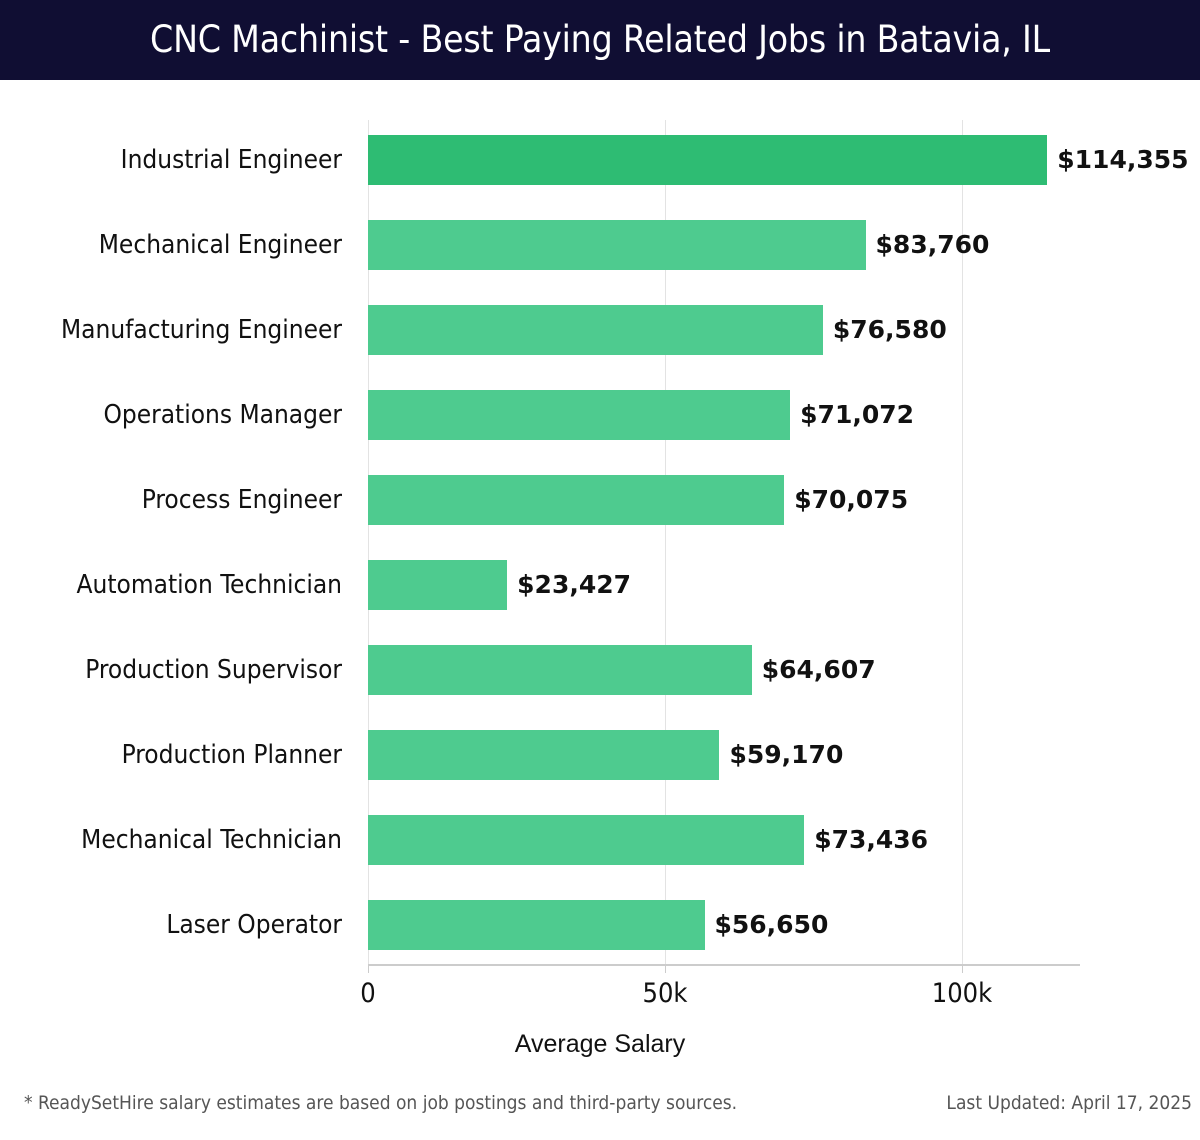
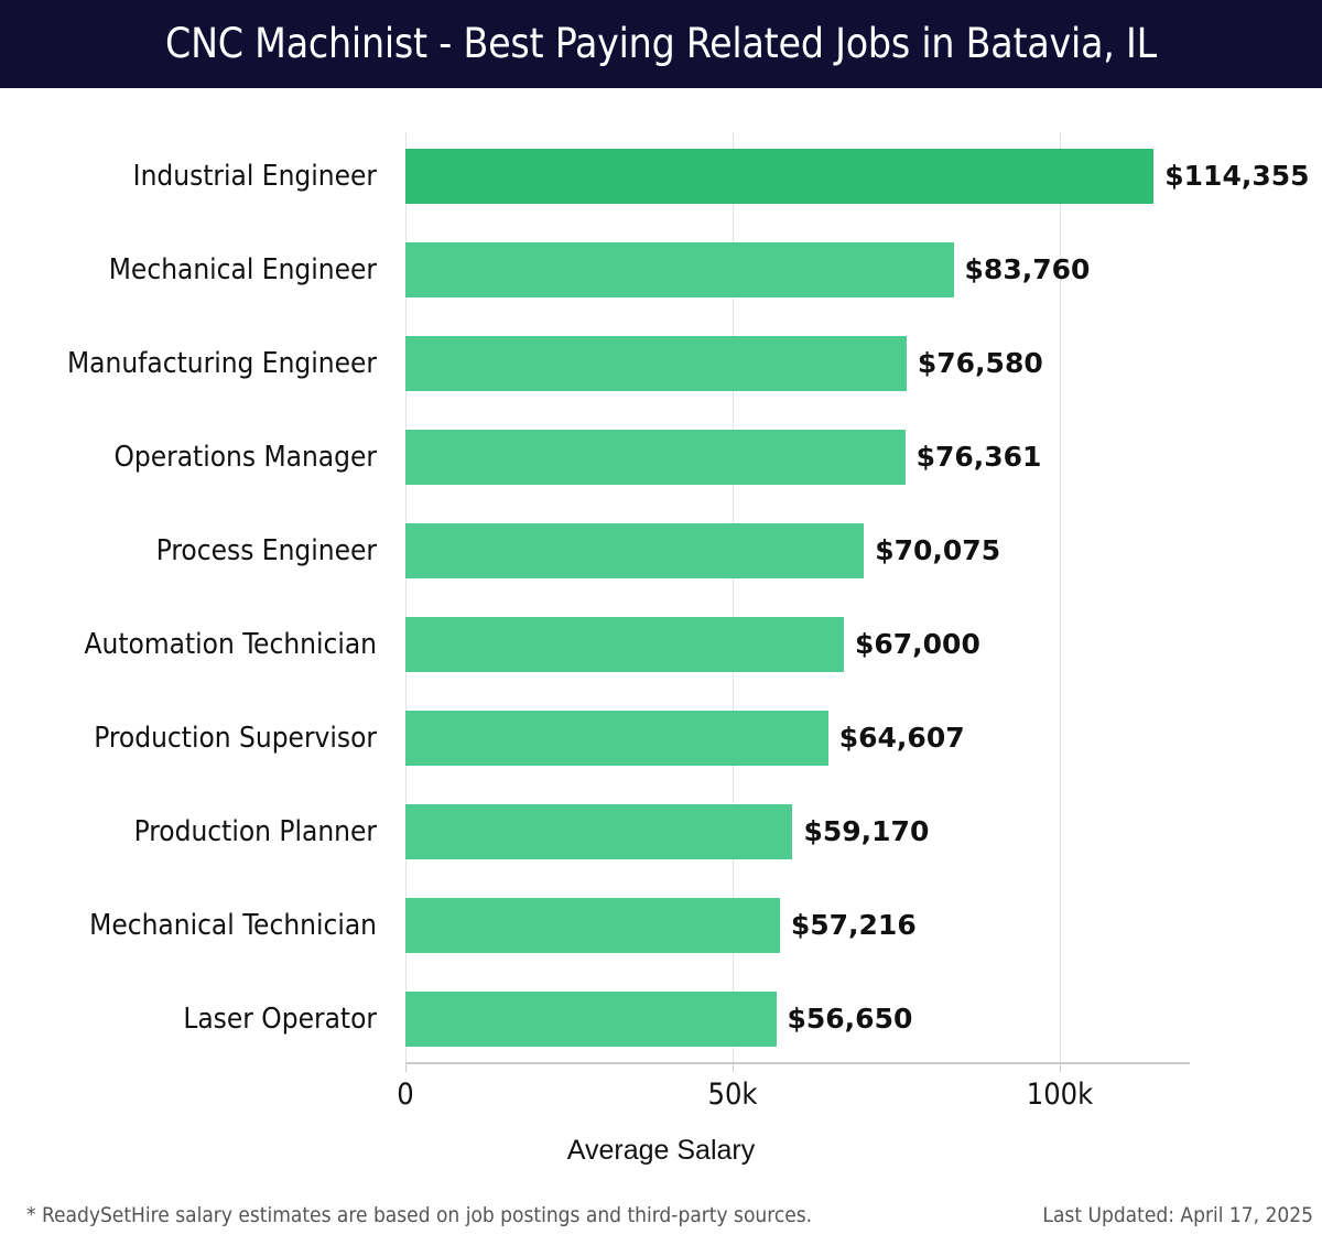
Operations Manager: $71,072 -> $76,361
Automation Technician: $23,427 -> $67,000
Mechanical Technician: $73,436 -> $57,216
